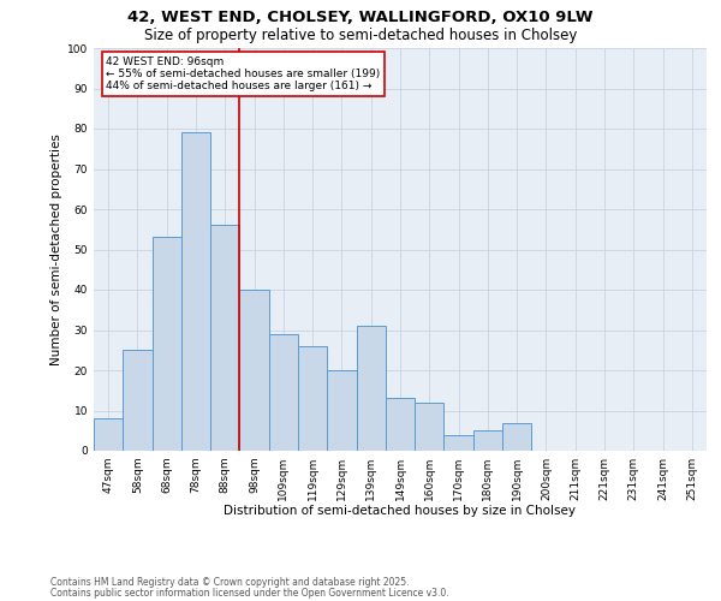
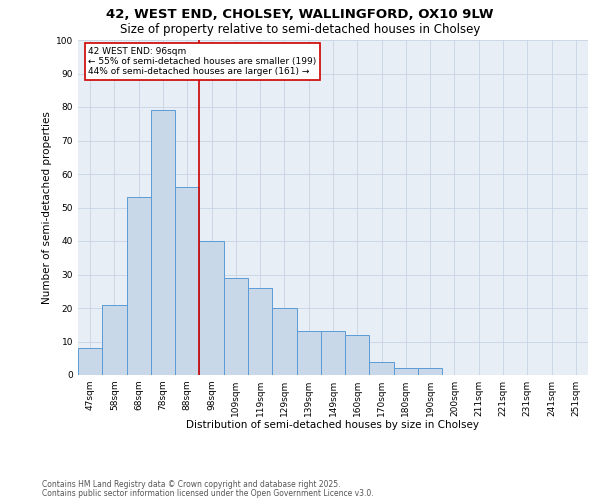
58sqm: 25 -> 21
139sqm: 31 -> 13
180sqm: 5 -> 2
190sqm: 7 -> 2
